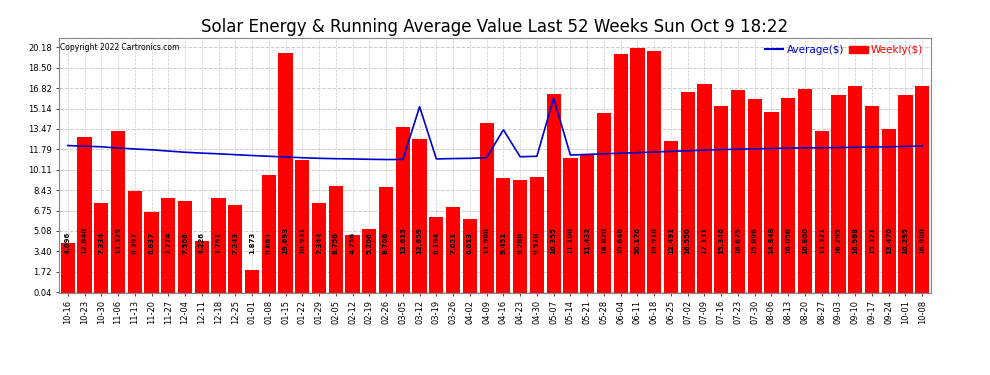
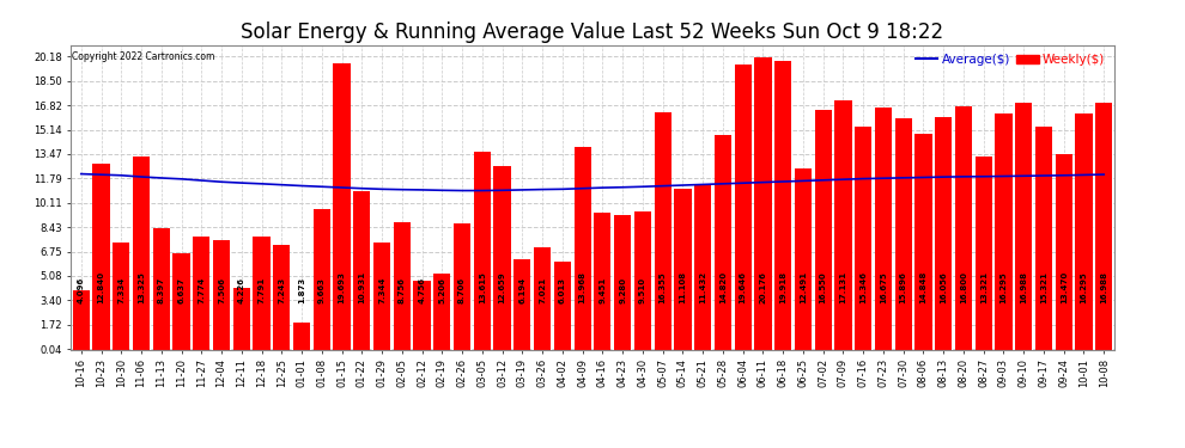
Average($)/03-12: 15.3 -> 11.0
Average($)/04-16: 13.4 -> 11.2
Average($)/05-07: 16.0 -> 11.3
